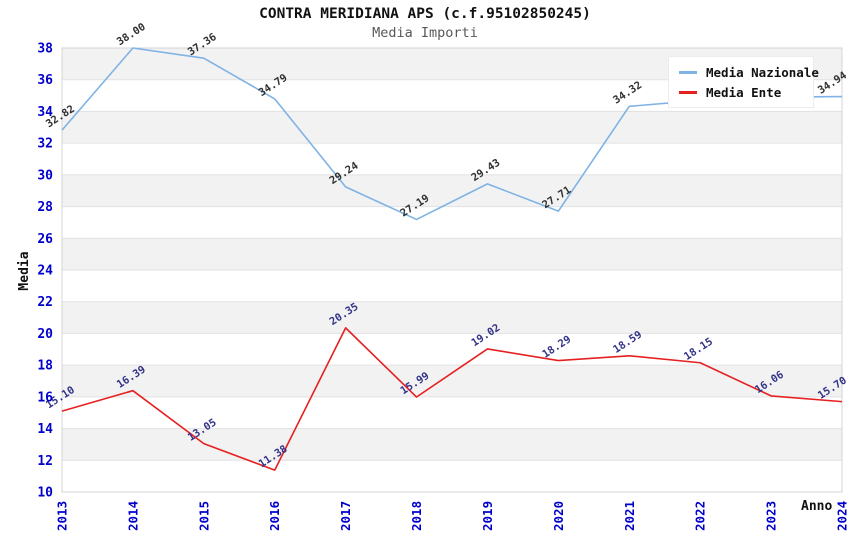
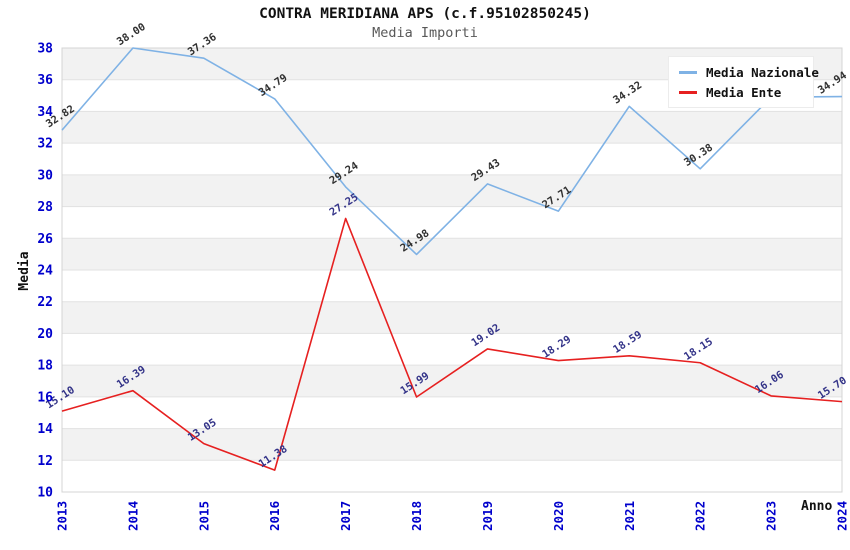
Media Ente/2017: 20.35 -> 27.25
Media Nazionale/2018: 27.19 -> 24.98
Media Nazionale/2022: 34.70 -> 30.38
